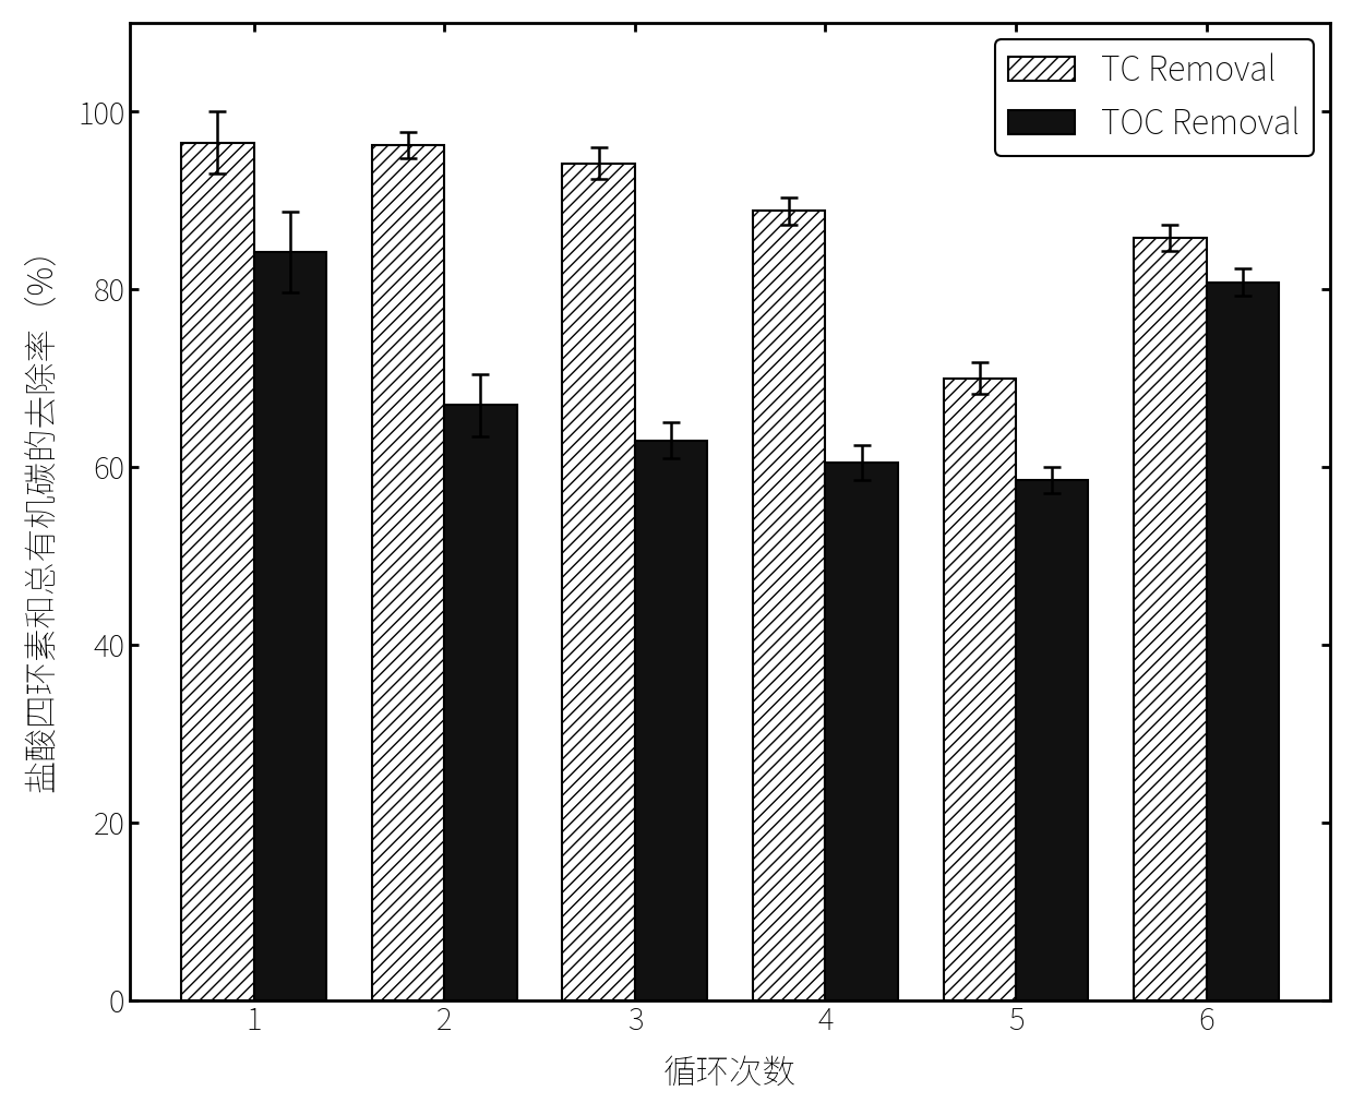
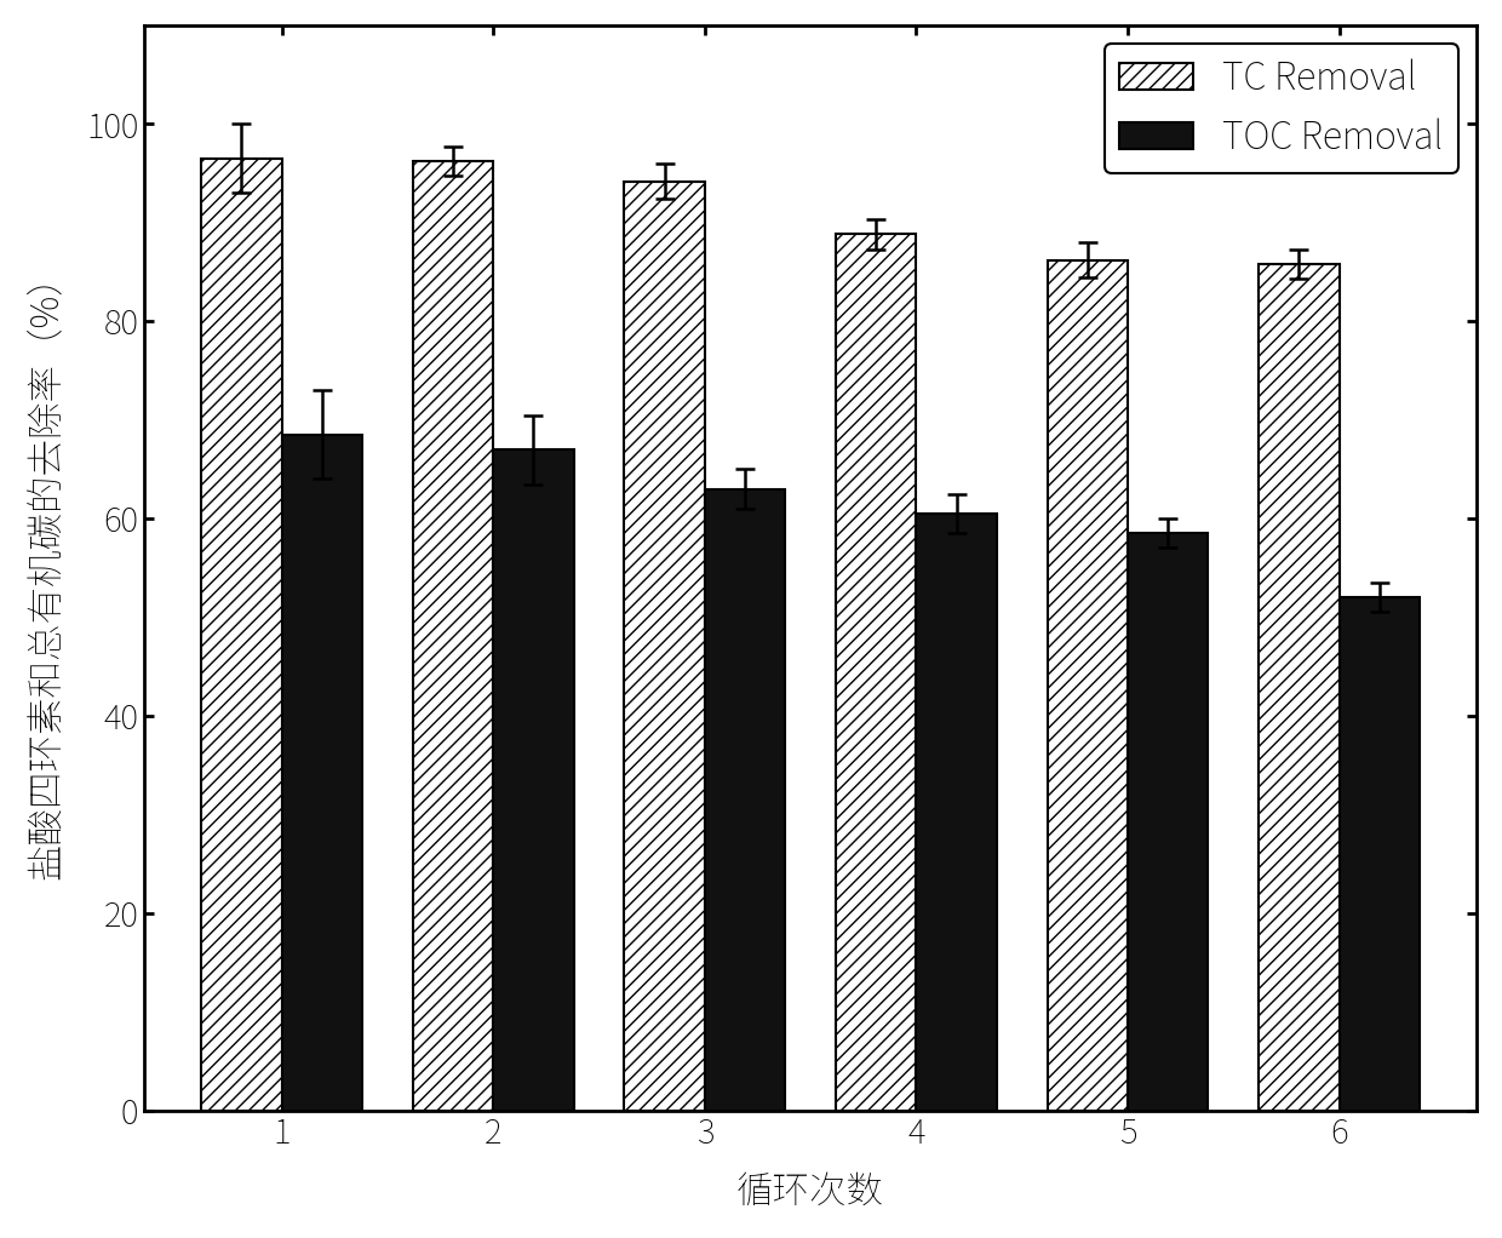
TOC Removal/1: 84.2 -> 68.5
TC Removal/5: 70.0 -> 86.2
TOC Removal/6: 80.8 -> 52.0
